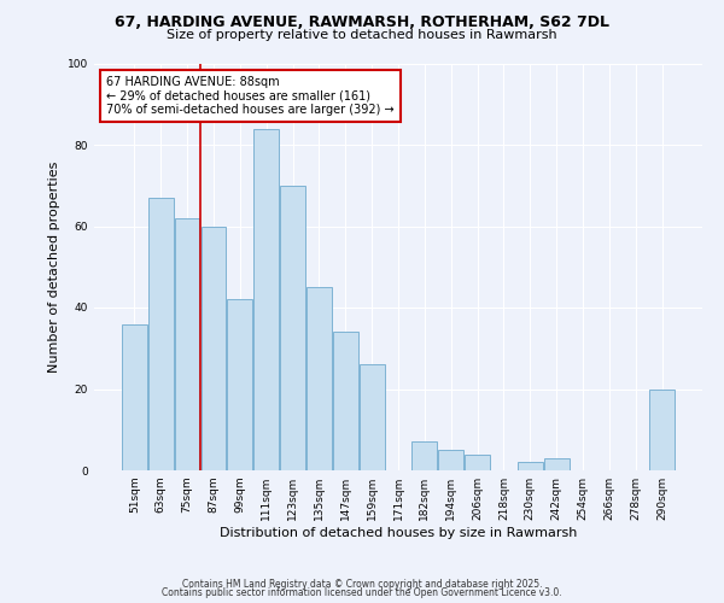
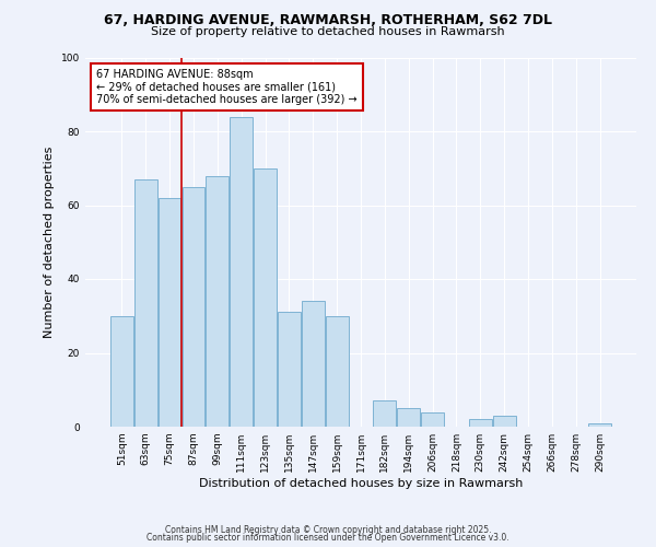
51sqm: 36 -> 30
87sqm: 60 -> 65
99sqm: 42 -> 68
135sqm: 45 -> 31
159sqm: 26 -> 30
290sqm: 20 -> 1
